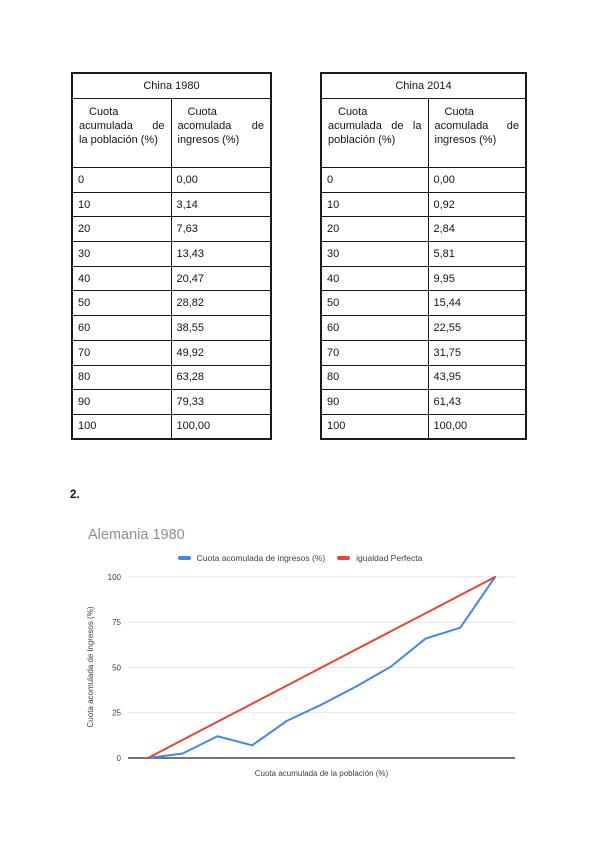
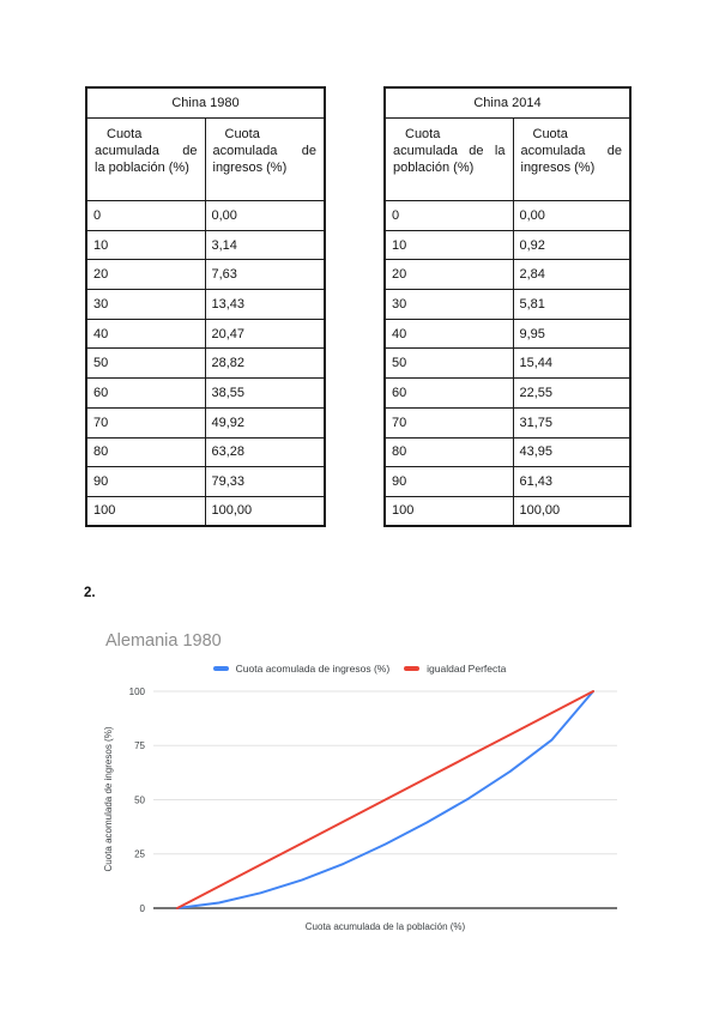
Cuota acomulada de ingresos (%)/20: 12 -> 7
Cuota acomulada de ingresos (%)/30: 7 -> 13
Cuota acomulada de ingresos (%)/80: 66 -> 63
Cuota acomulada de ingresos (%)/90: 72 -> 78
